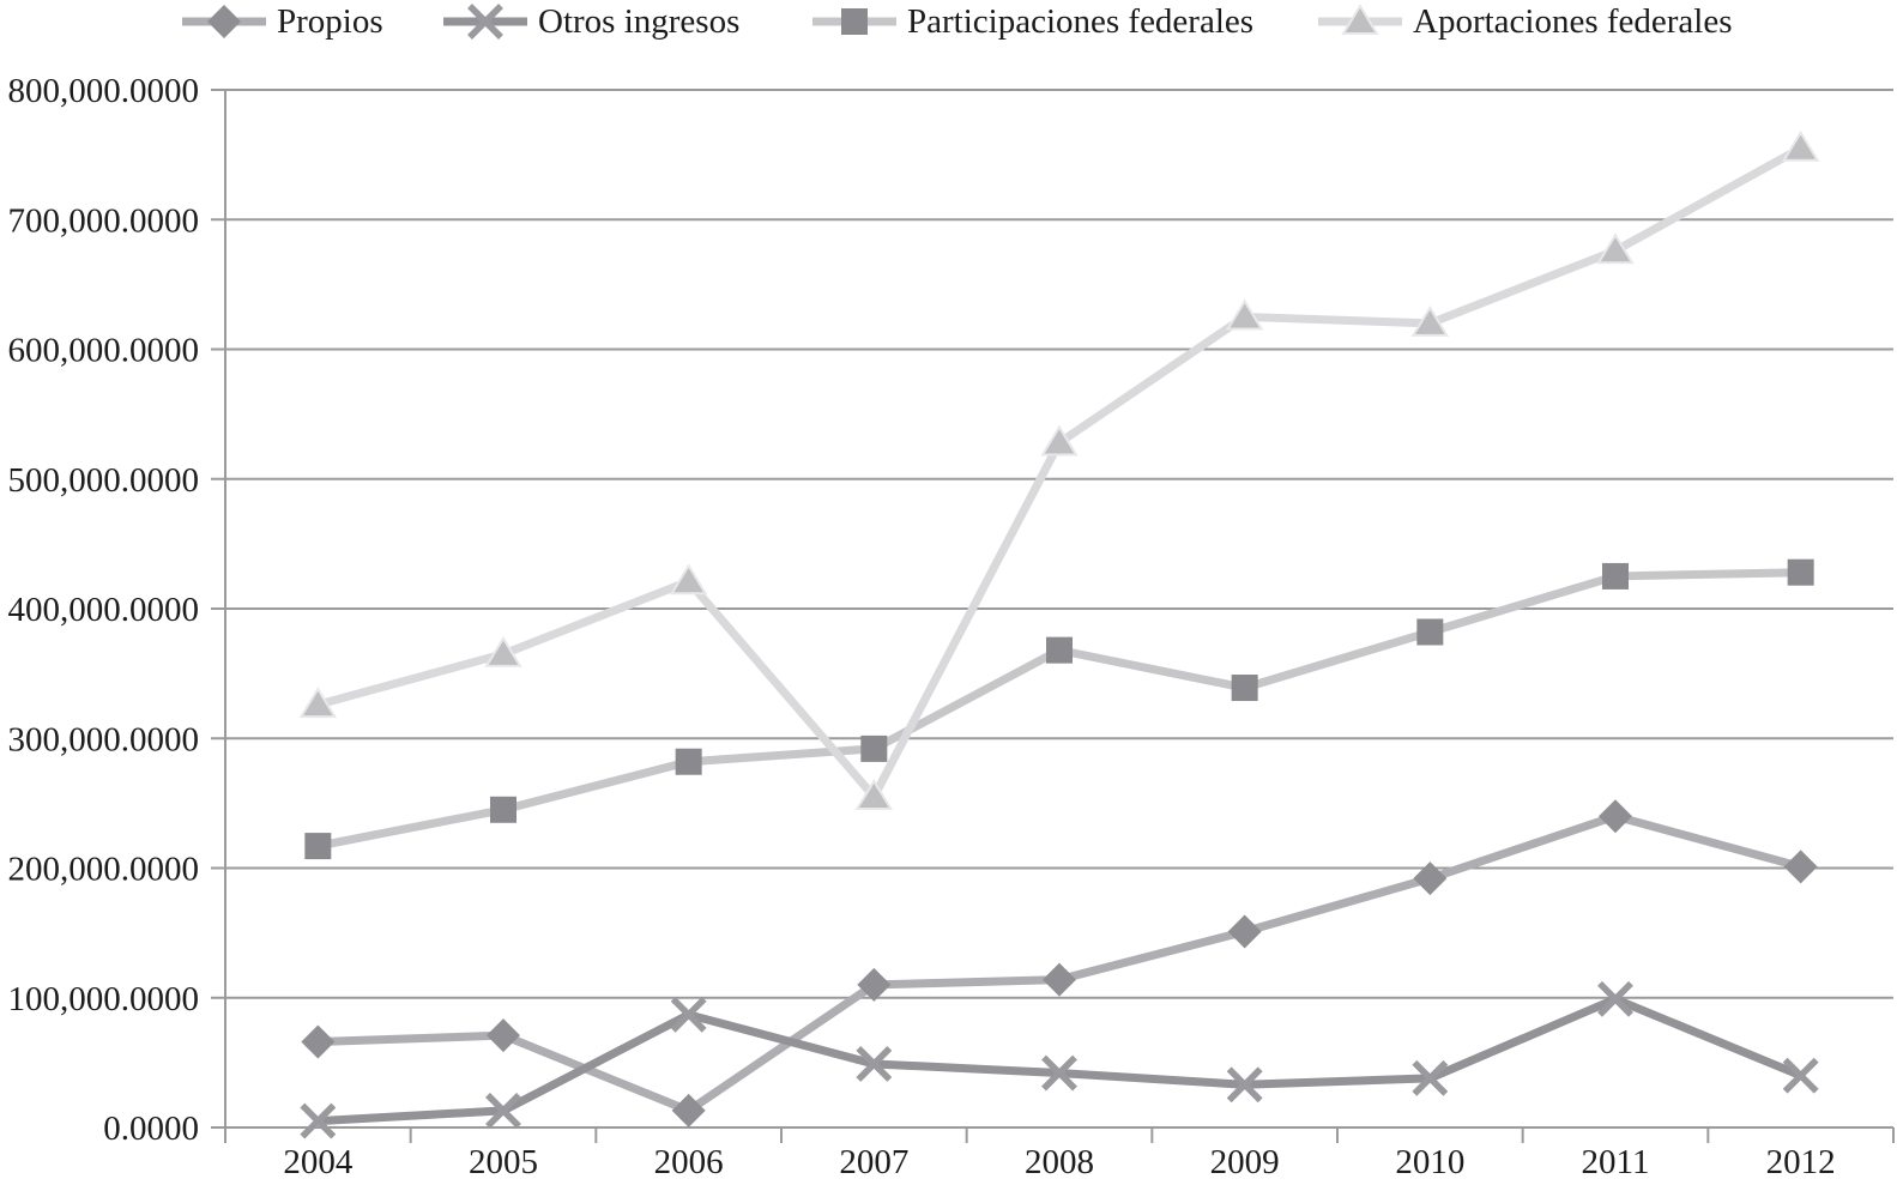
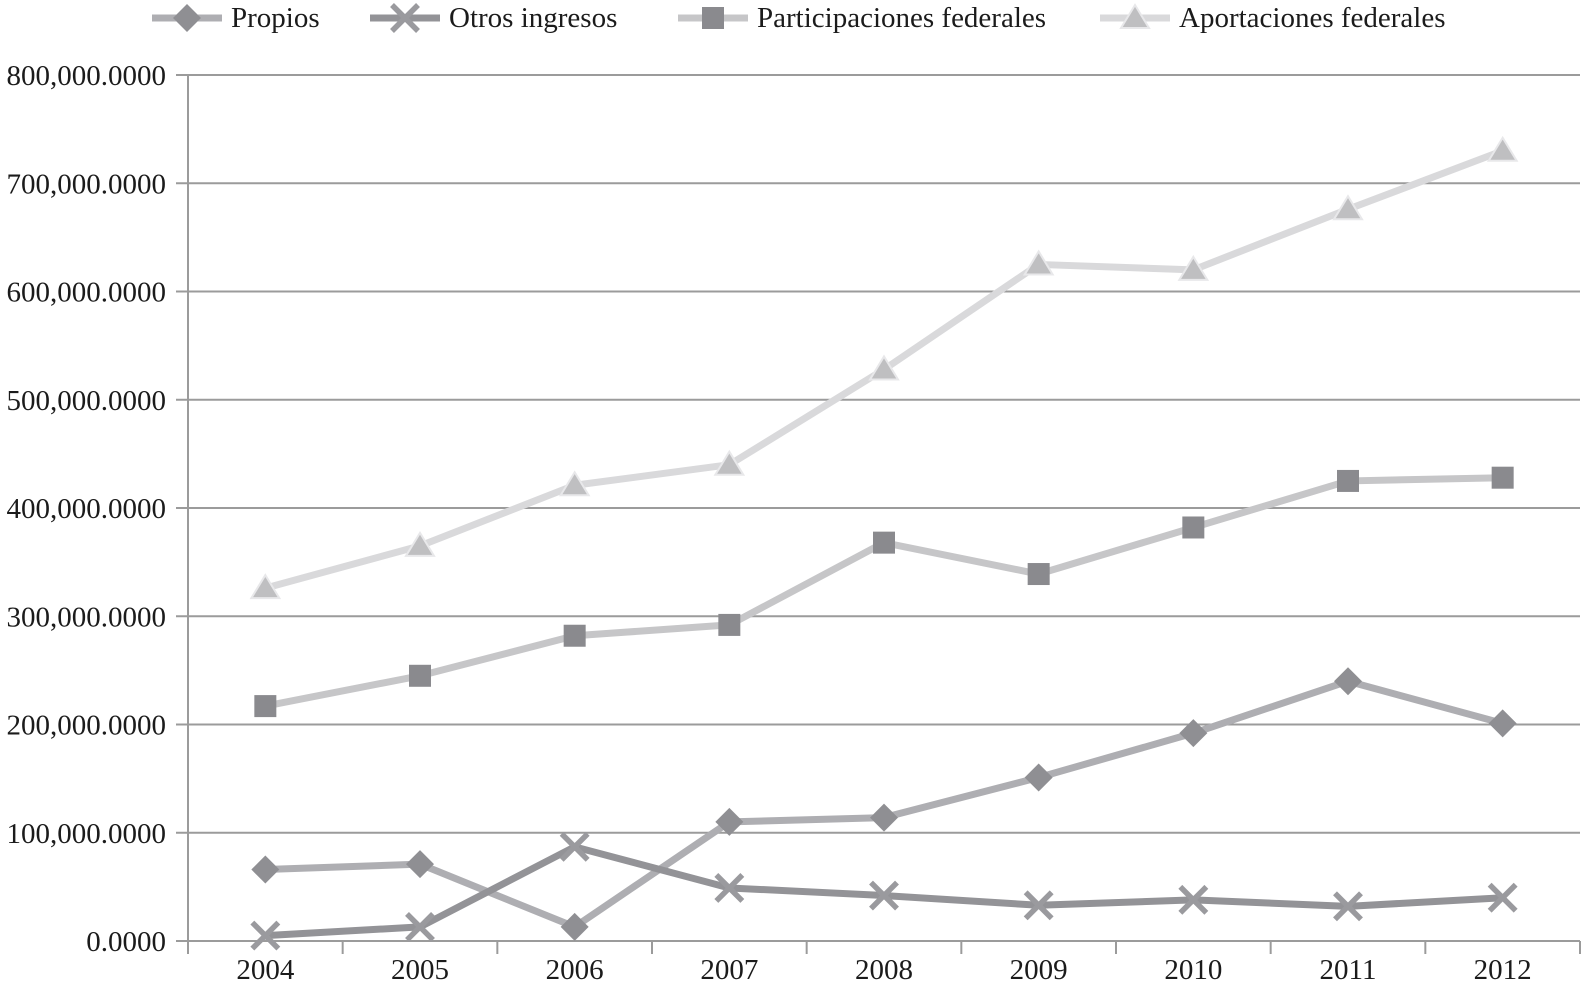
Aportaciones federales/2007: 255000 -> 440000
Otros ingresos/2011: 99000 -> 32000
Aportaciones federales/2012: 755000 -> 730000
